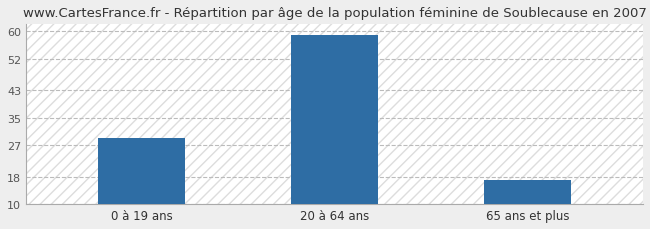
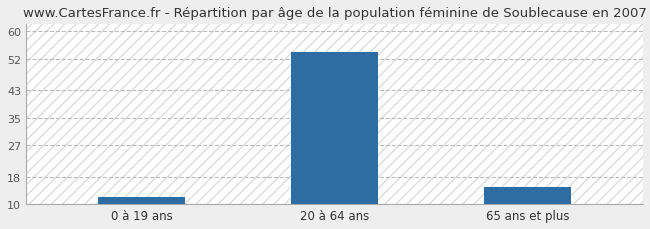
0 à 19 ans: 29 -> 12
20 à 64 ans: 59 -> 54
65 ans et plus: 17 -> 15
